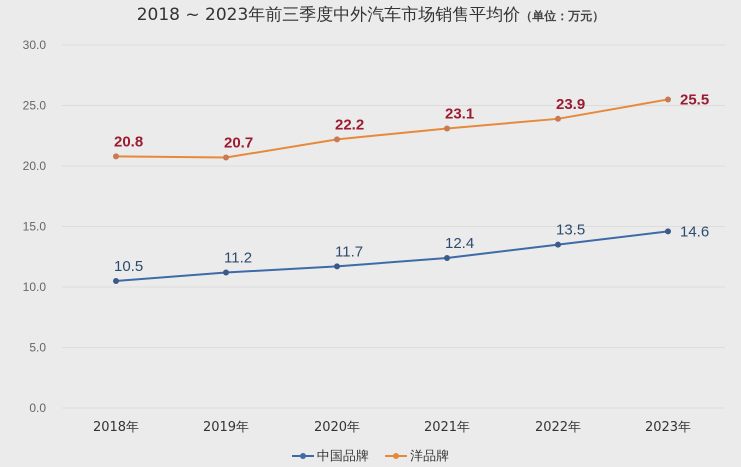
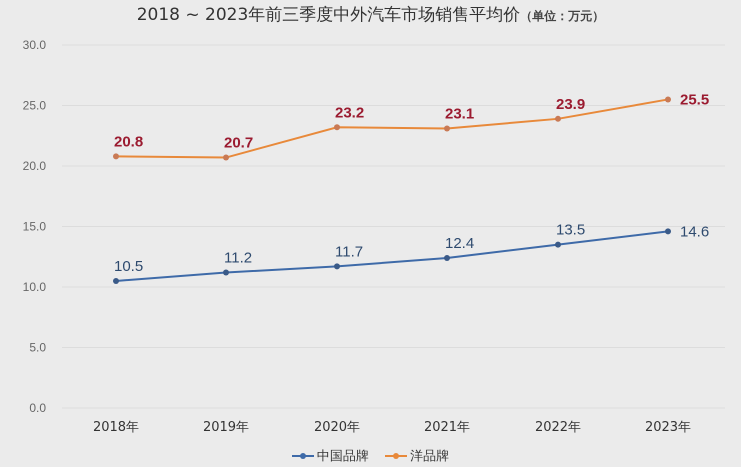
洋品牌/2020年: 22.2 -> 23.2
